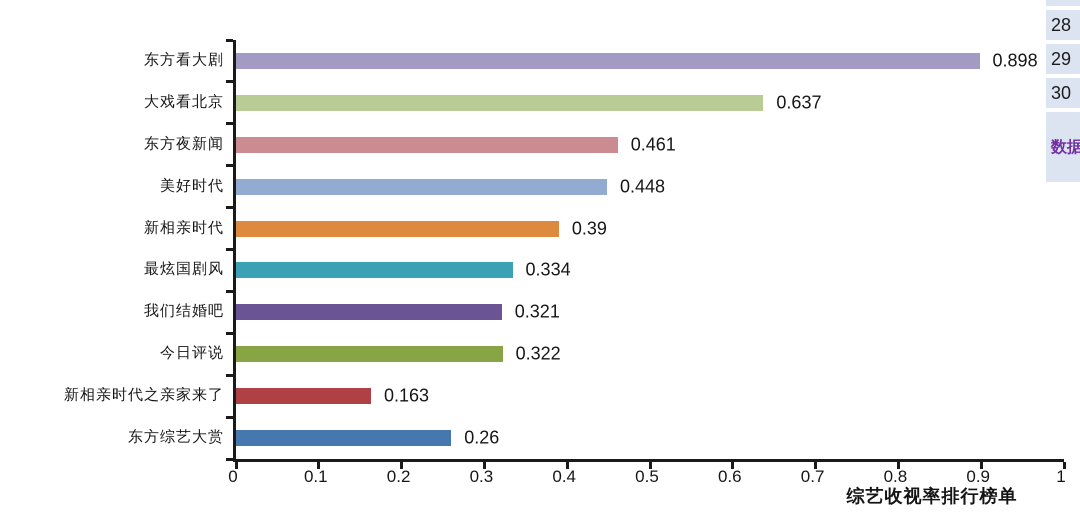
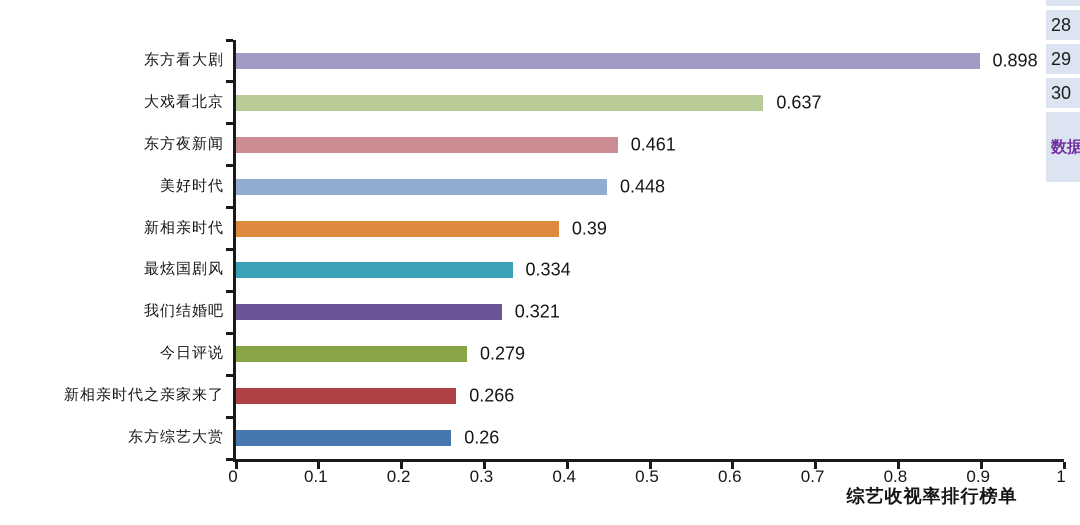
今日评说: 0.322 -> 0.279
新相亲时代之亲家来了: 0.163 -> 0.266
